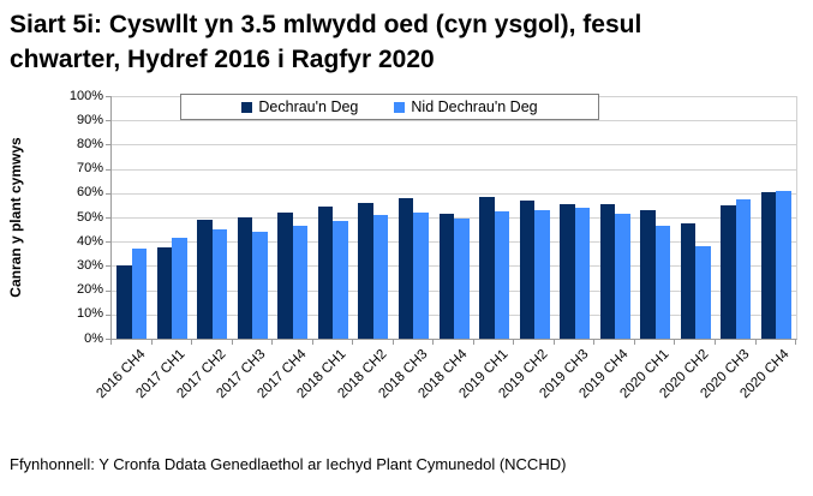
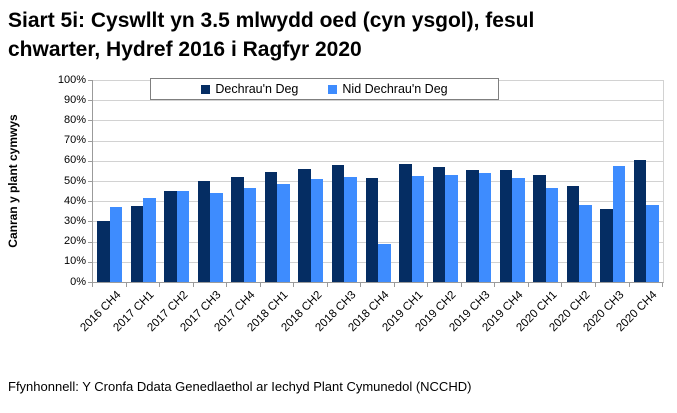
Dechrau'n Deg/2017 CH2: 49% -> 45%
Nid Dechrau'n Deg/2018 CH4: 50% -> 19%
Dechrau'n Deg/2020 CH3: 55% -> 36%
Nid Dechrau'n Deg/2020 CH4: 61% -> 38%
